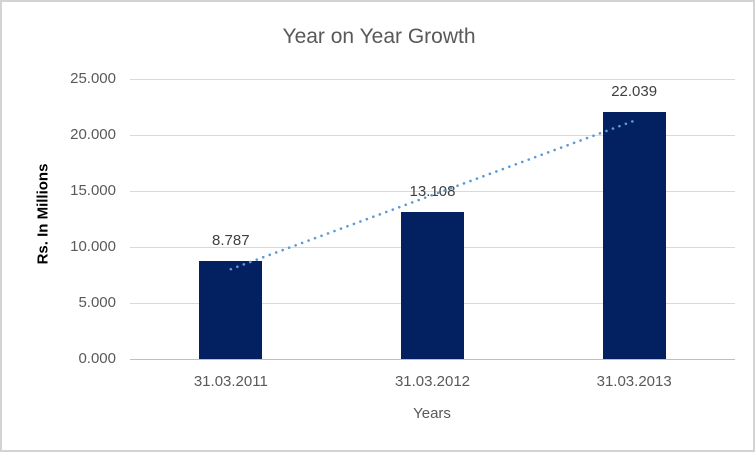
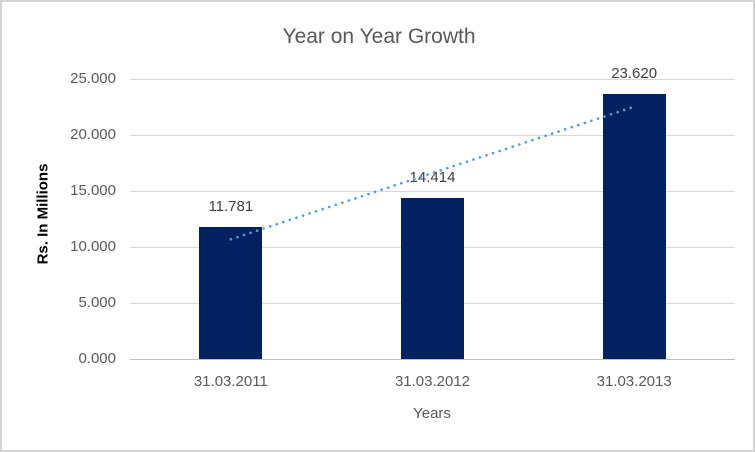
31.03.2011: 8.787 -> 11.781
31.03.2012: 13.108 -> 14.414
31.03.2013: 22.039 -> 23.620
